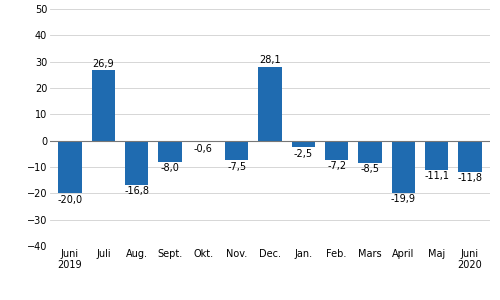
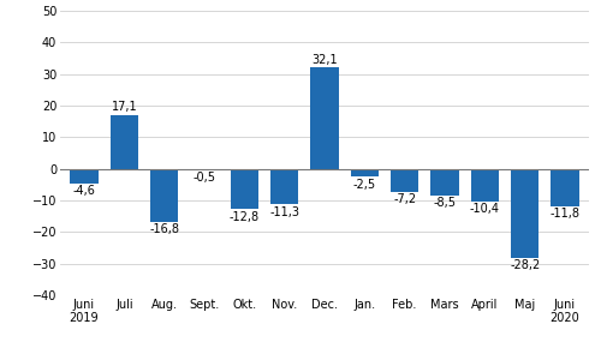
Juni 2019: -20,0 -> -4,6
Juli: 26,9 -> 17,1
Sept.: -8,0 -> -0,5
Okt.: -0,6 -> -12,8
Nov.: -7,5 -> -11,3
Dec.: 28,1 -> 32,1
April: -19,9 -> -10,4
Maj: -11,1 -> -28,2
